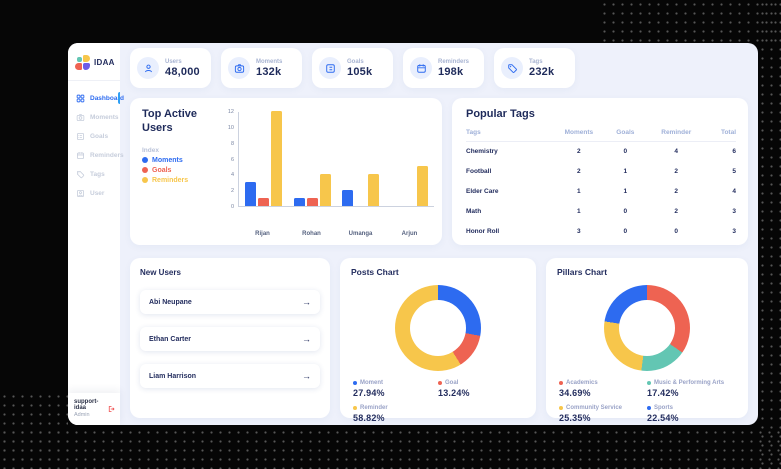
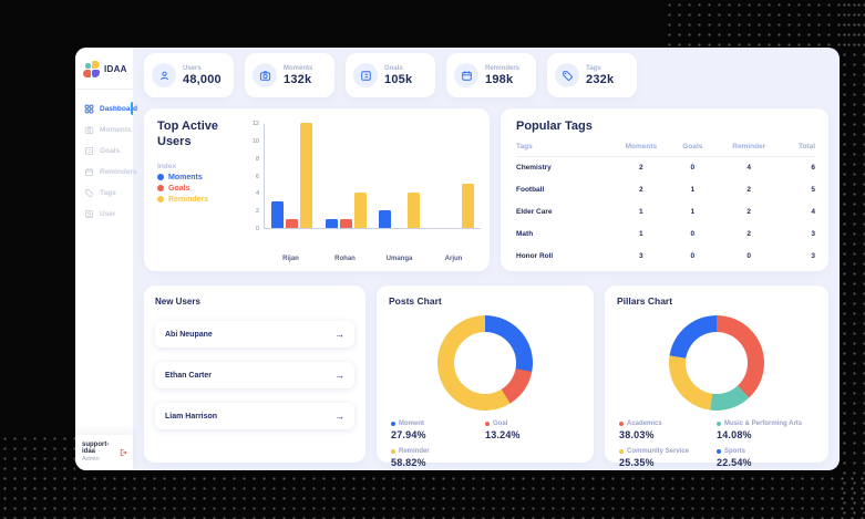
Pillars Chart/Academics: 34.69% -> 38.03%
Pillars Chart/Music & Performing Arts: 17.42% -> 14.08%
